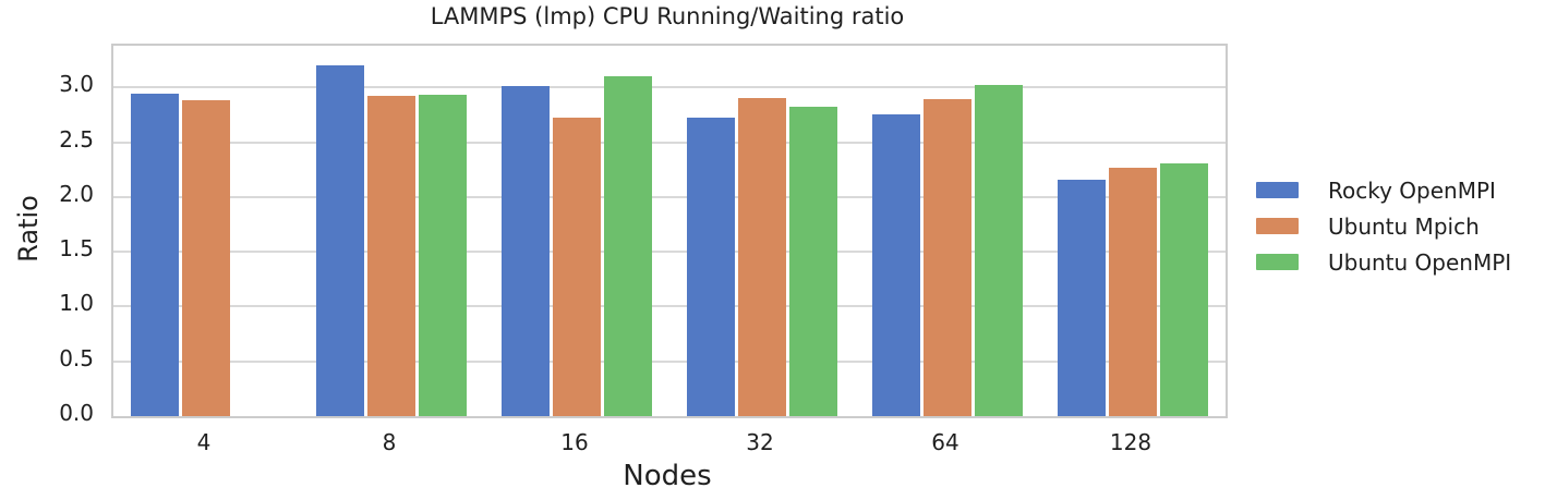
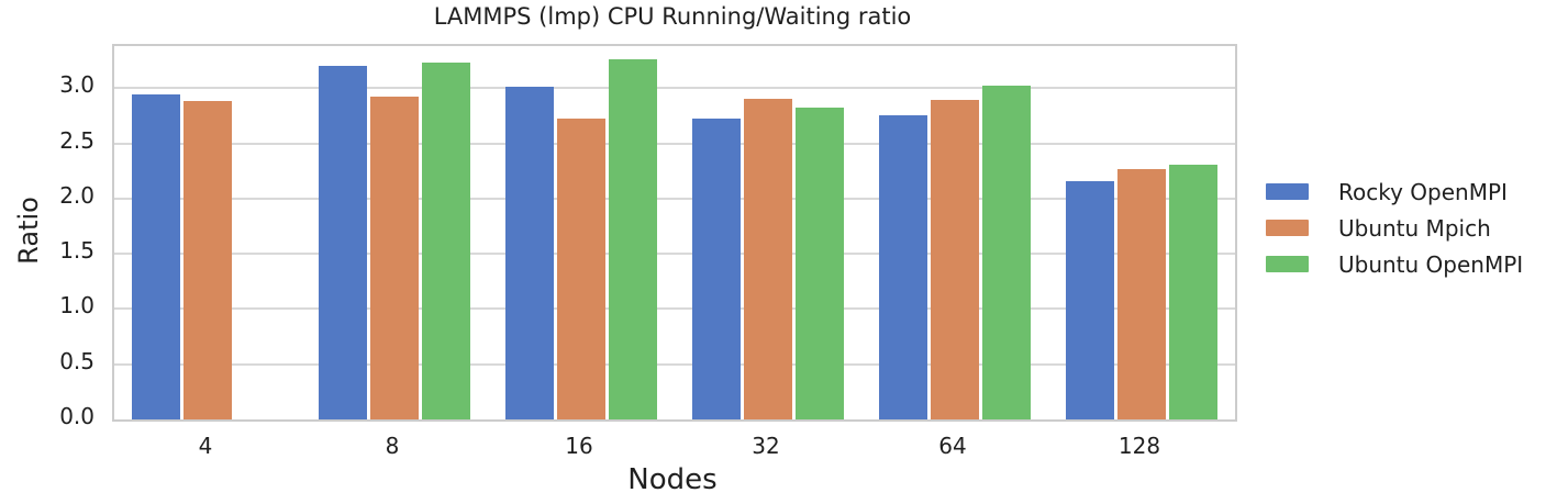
Ubuntu OpenMPI/8: 2.93 -> 3.23
Ubuntu OpenMPI/16: 3.10 -> 3.26
